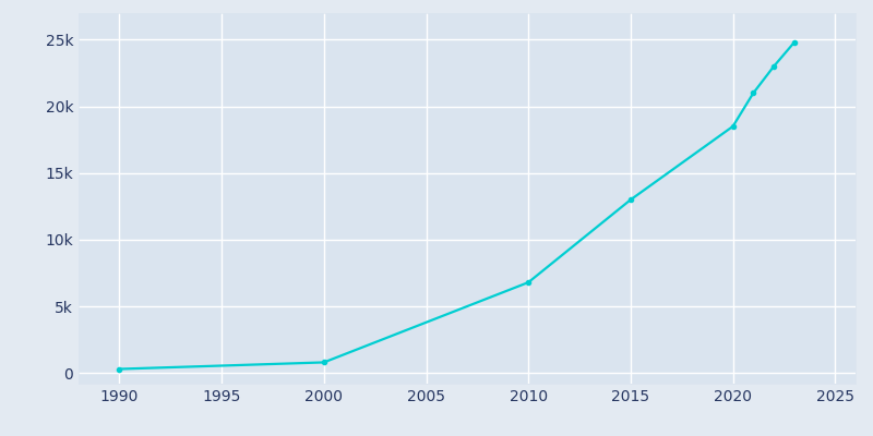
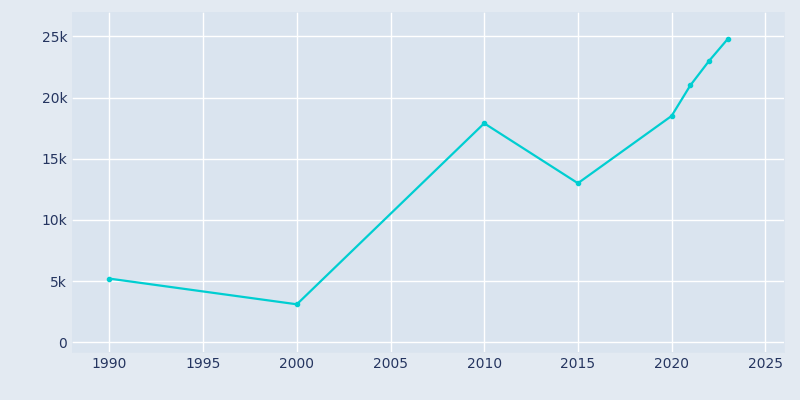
1990: 0.3k -> 5.2k
2000: 0.8k -> 3.1k
2010: 6.8k -> 17.9k
